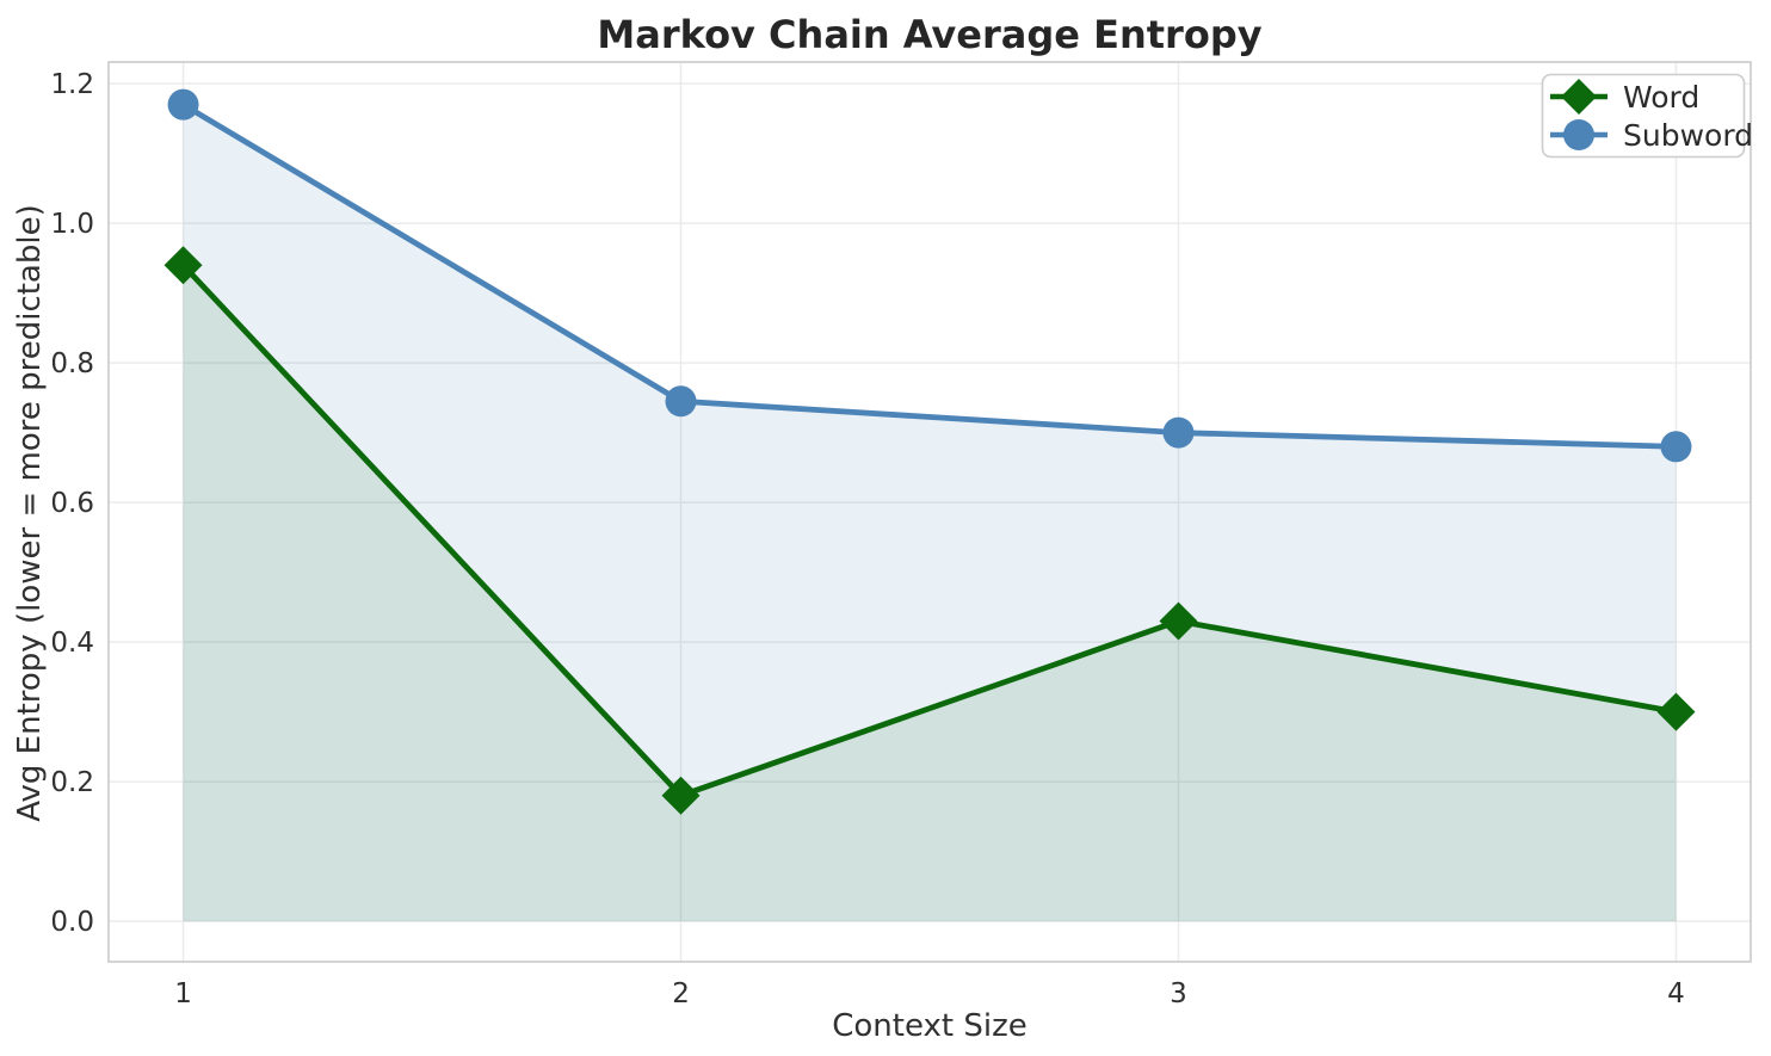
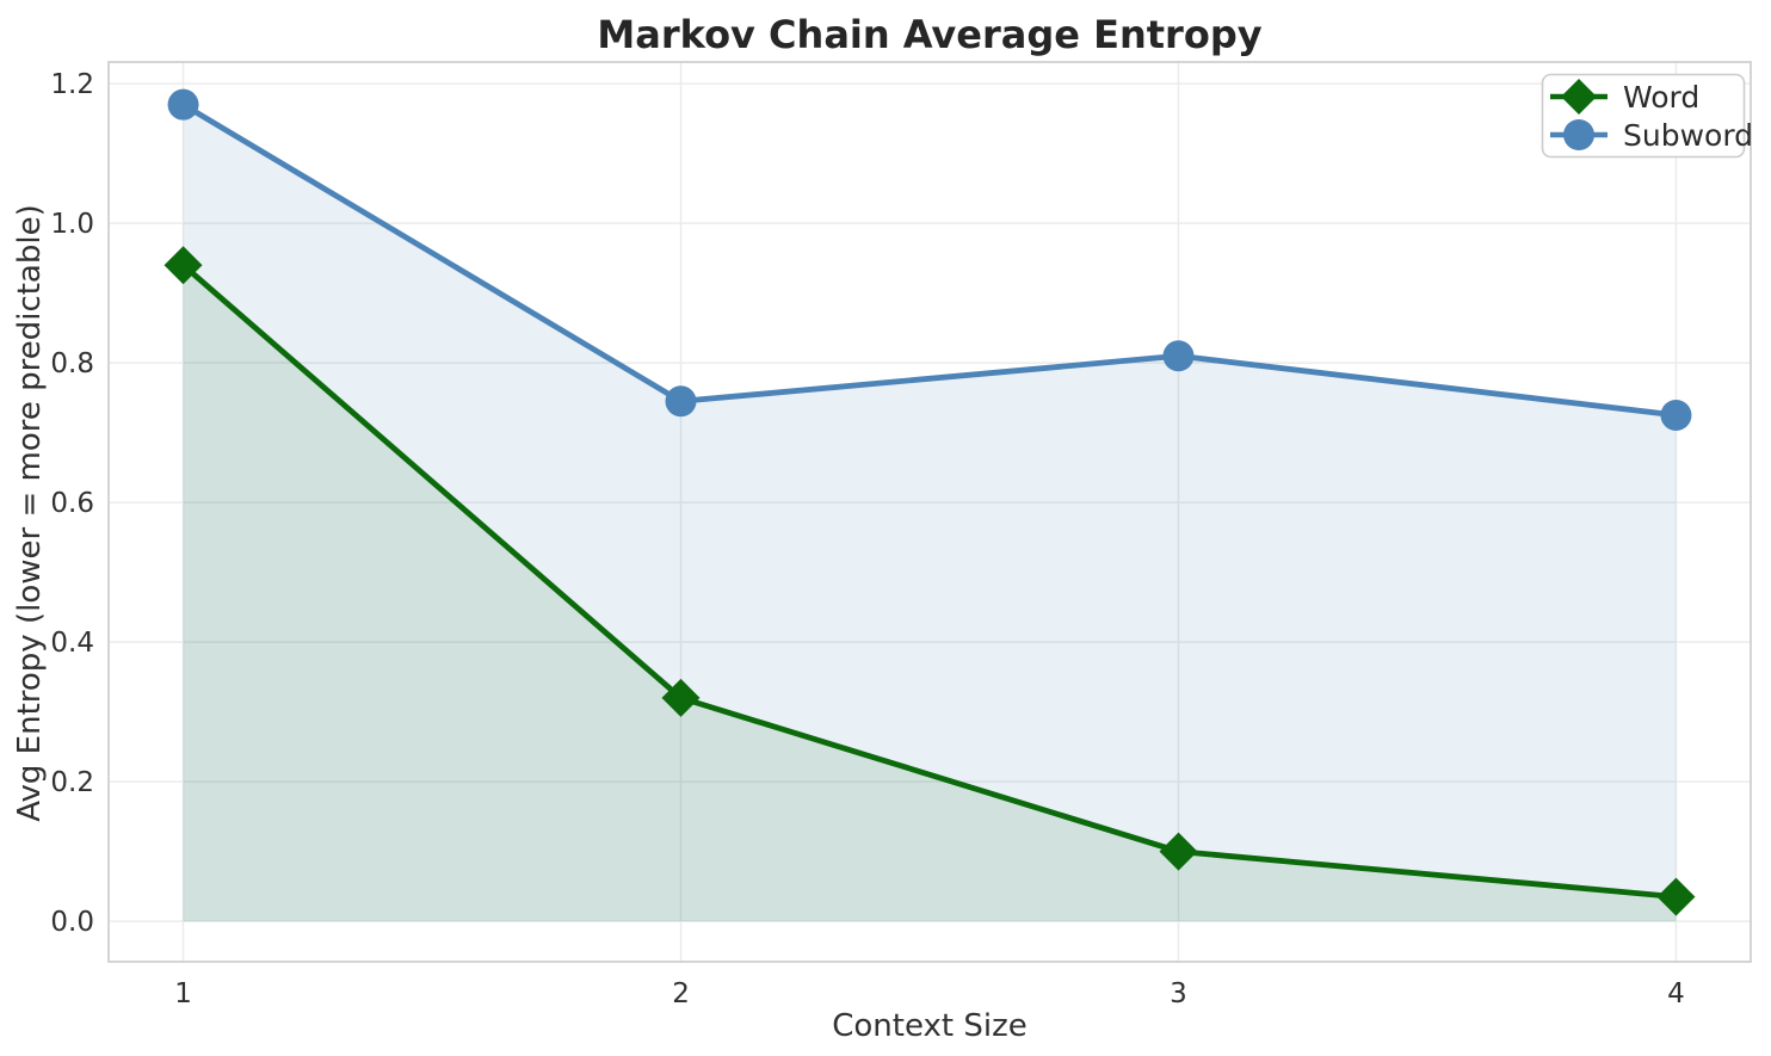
Word/2: 0.18 -> 0.32
Word/3: 0.43 -> 0.10
Subword/3: 0.70 -> 0.81
Word/4: 0.30 -> 0.04
Subword/4: 0.68 -> 0.72
